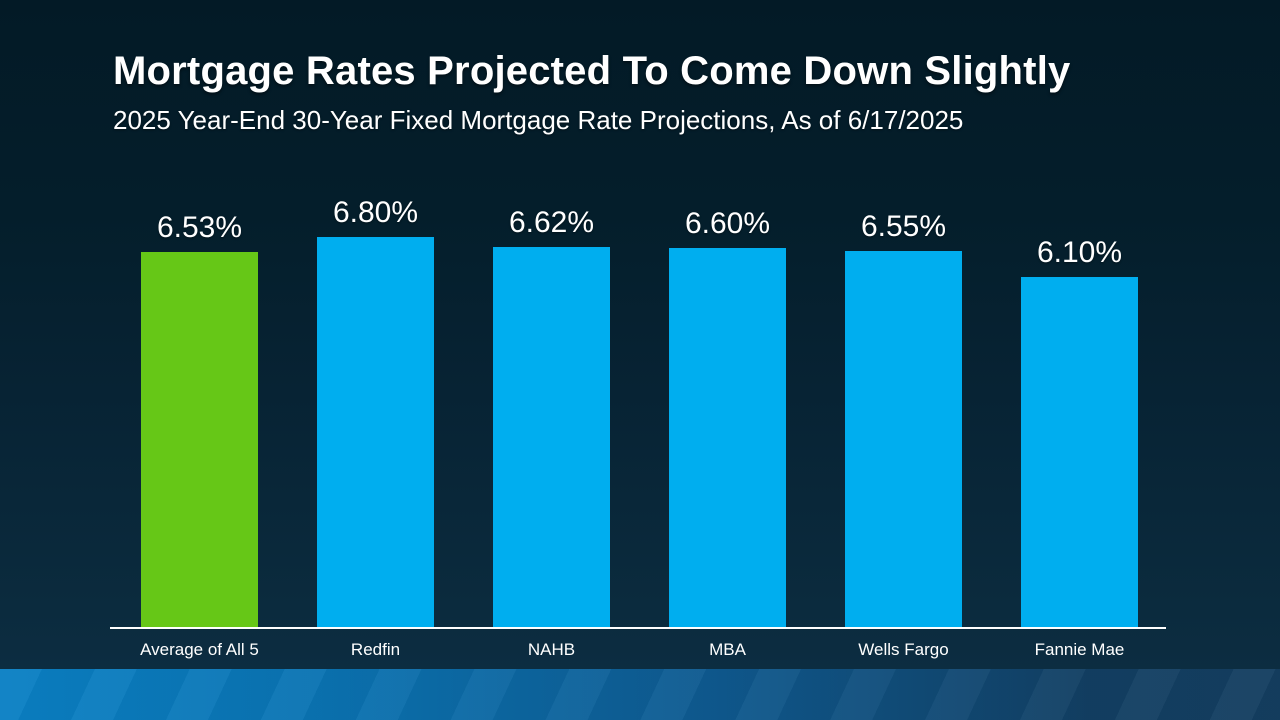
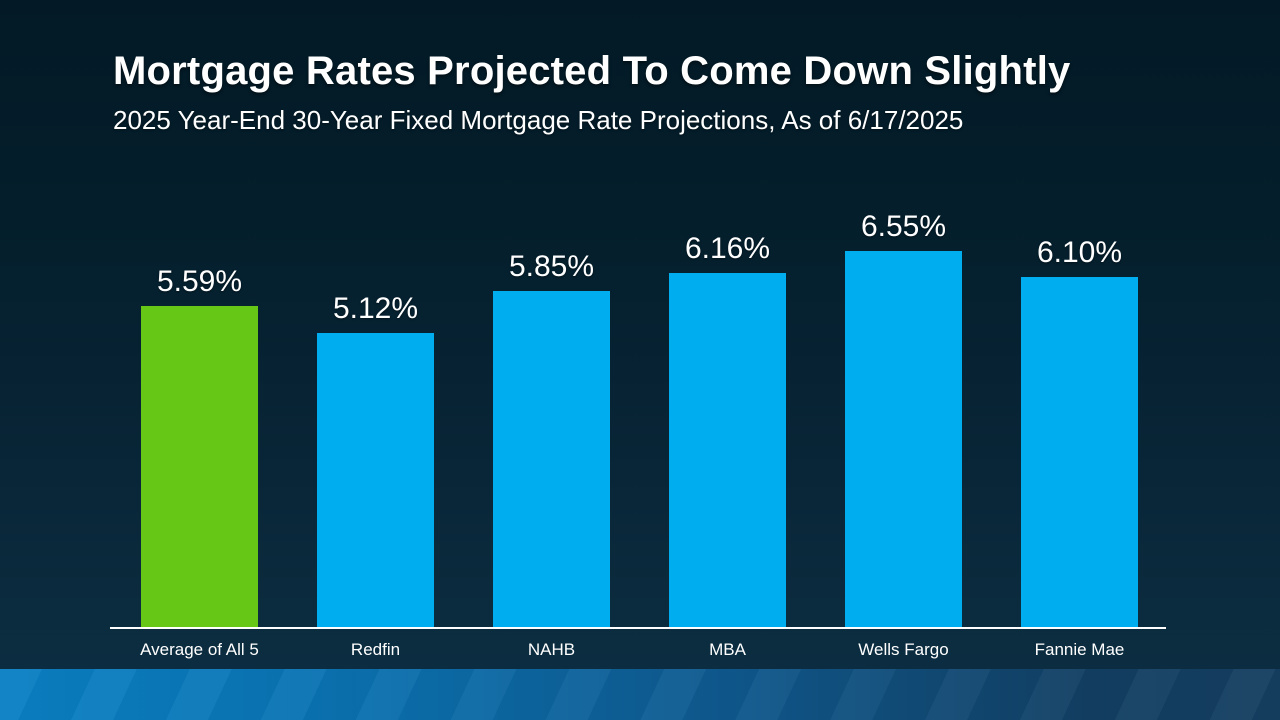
Average of All 5: 6.53% -> 5.59%
Redfin: 6.80% -> 5.12%
NAHB: 6.62% -> 5.85%
MBA: 6.60% -> 6.16%
